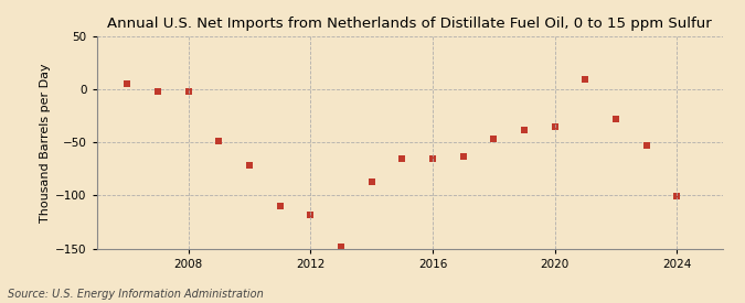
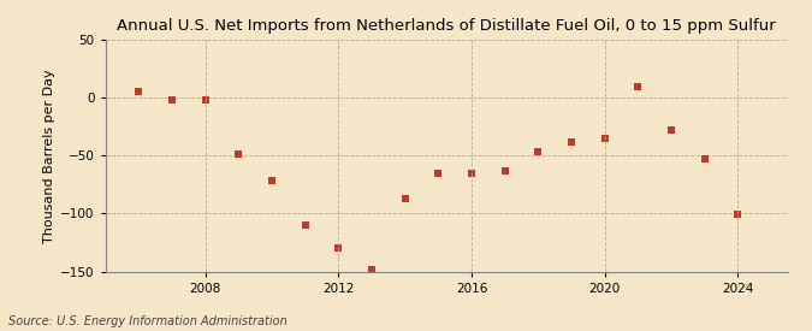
2012: -118 -> -130
